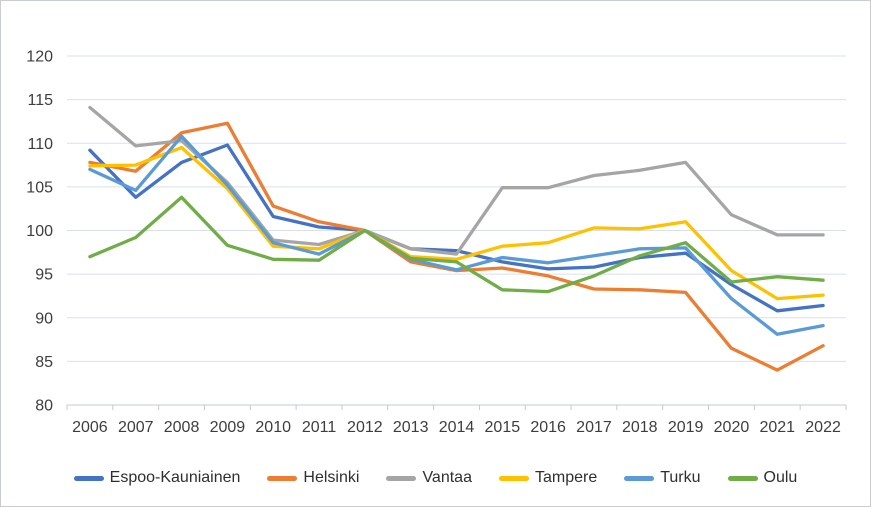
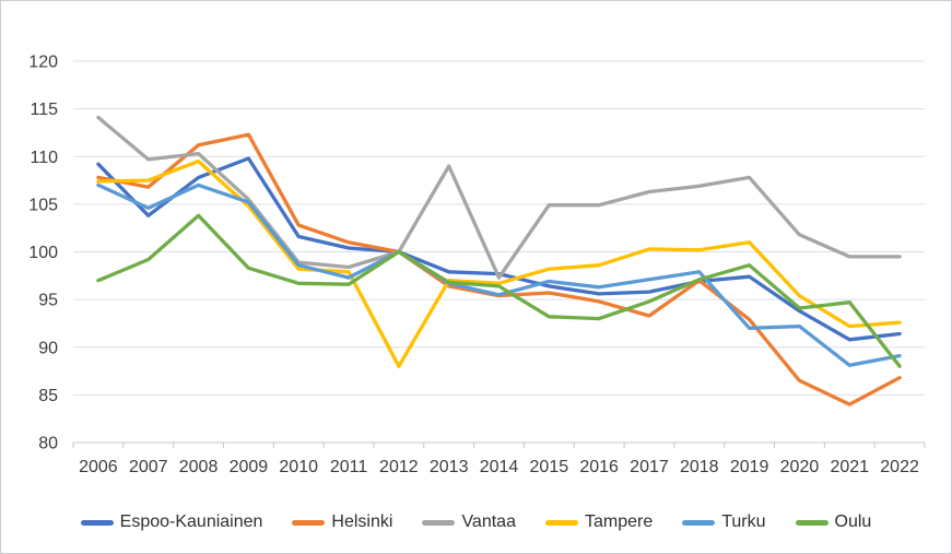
Turku/2008: 111 -> 107
Tampere/2012: 100 -> 88
Vantaa/2013: 98 -> 109
Helsinki/2018: 93 -> 97
Turku/2019: 98 -> 92
Oulu/2022: 94 -> 88
